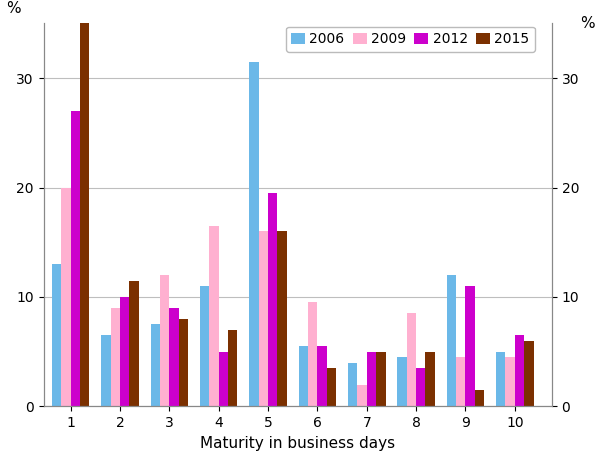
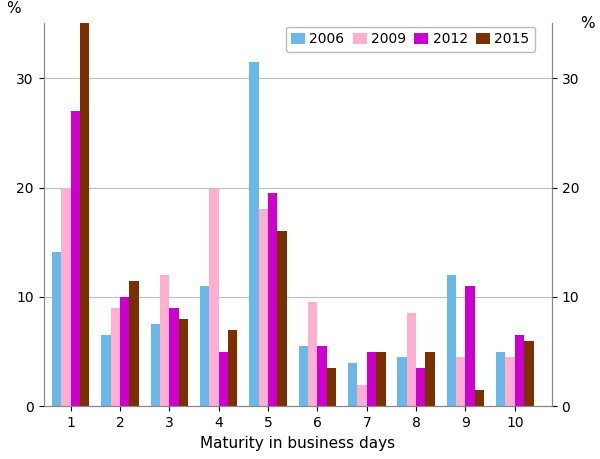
2006/1: 13.0 -> 14.1
2009/4: 16.5 -> 19.9
2009/5: 16.0 -> 18.0
